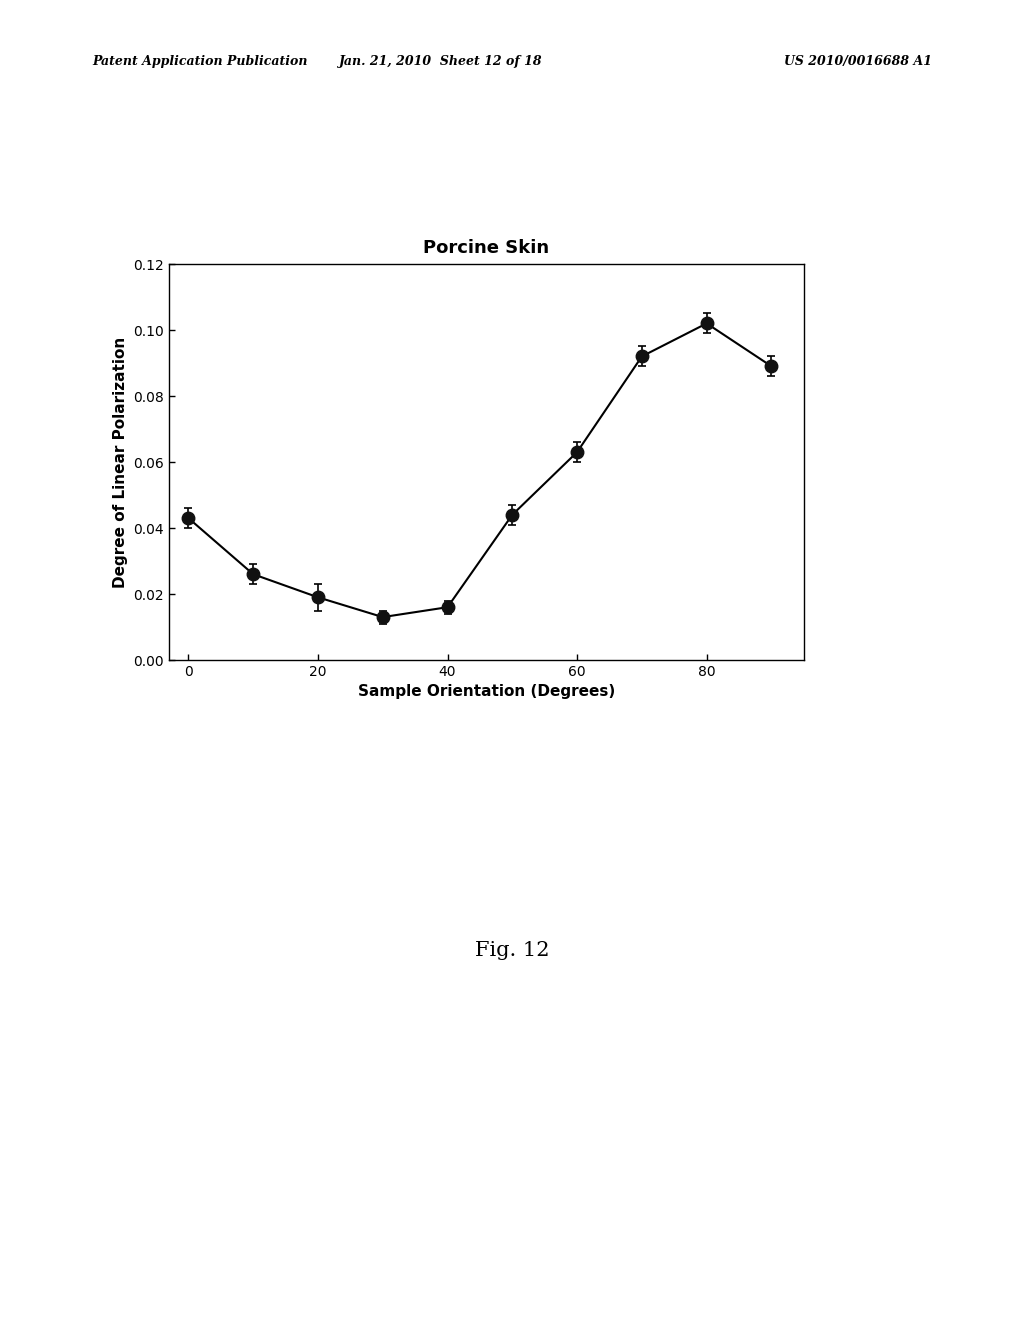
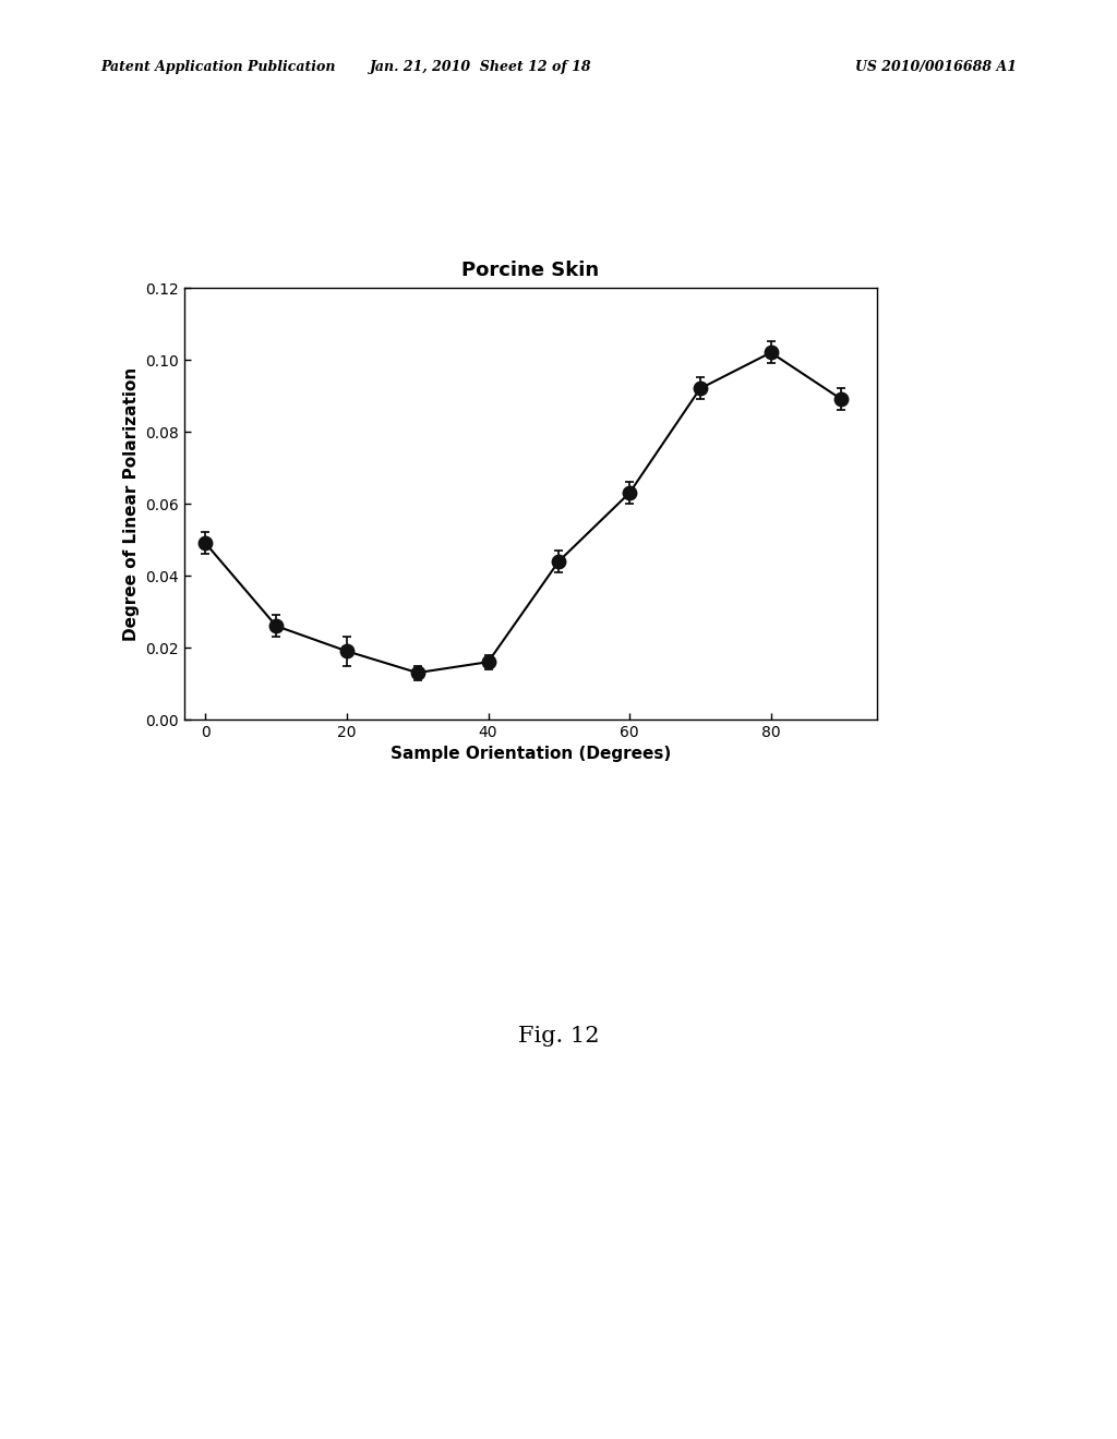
0: 0.043 -> 0.049
